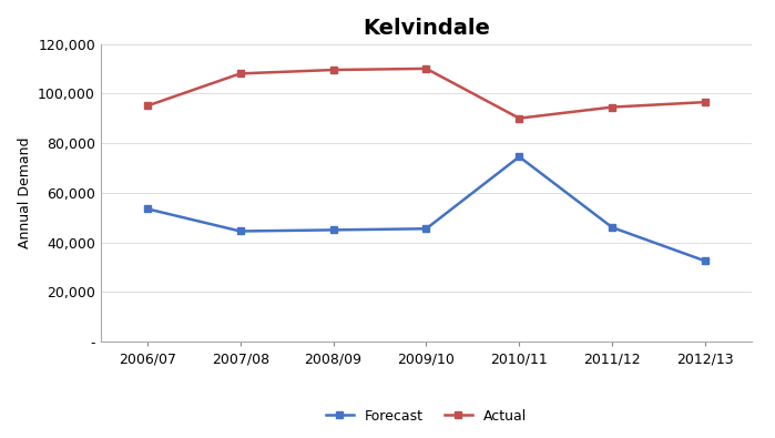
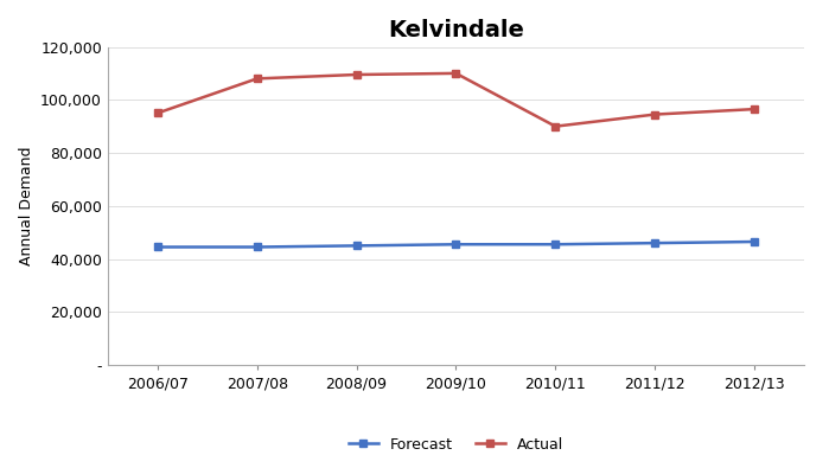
Forecast/2006/07: 53,500 -> 44,500
Forecast/2010/11: 74,500 -> 45,500
Forecast/2012/13: 32,500 -> 46,500
